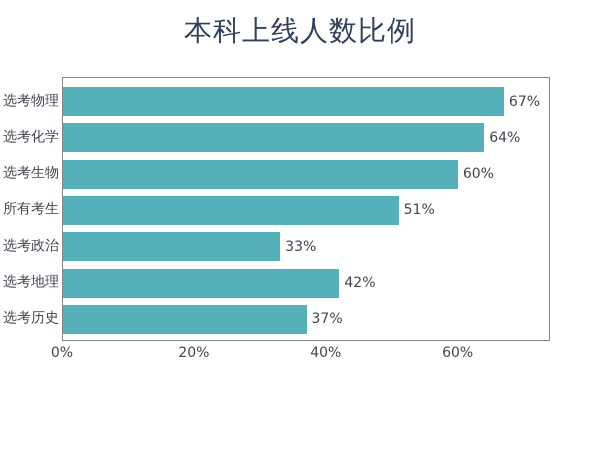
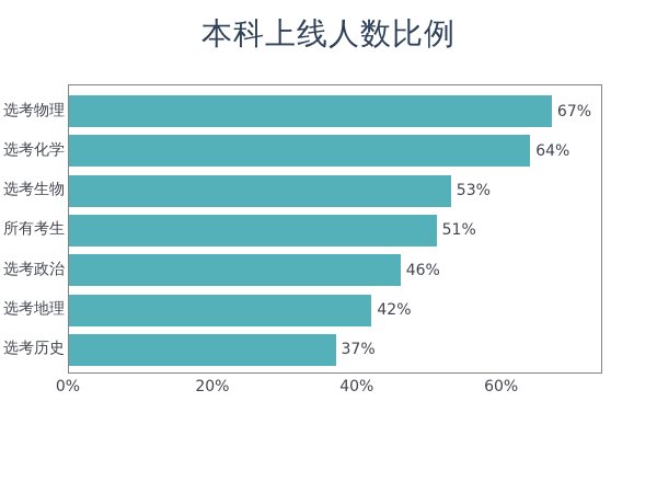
选考生物: 60% -> 53%
选考政治: 33% -> 46%
